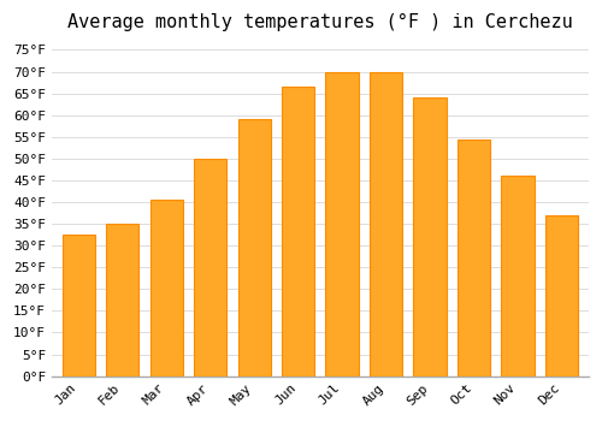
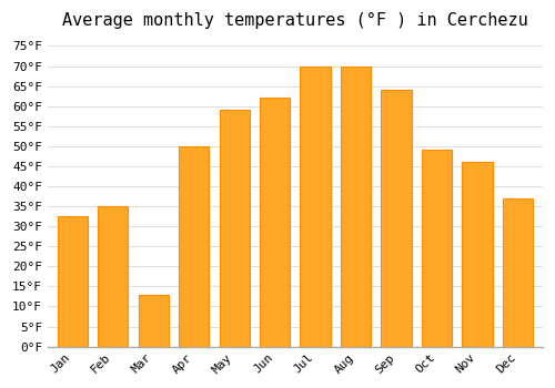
Mar: 40.5°F -> 13.0°F
Jun: 66.5°F -> 62.0°F
Oct: 54.5°F -> 49.0°F
